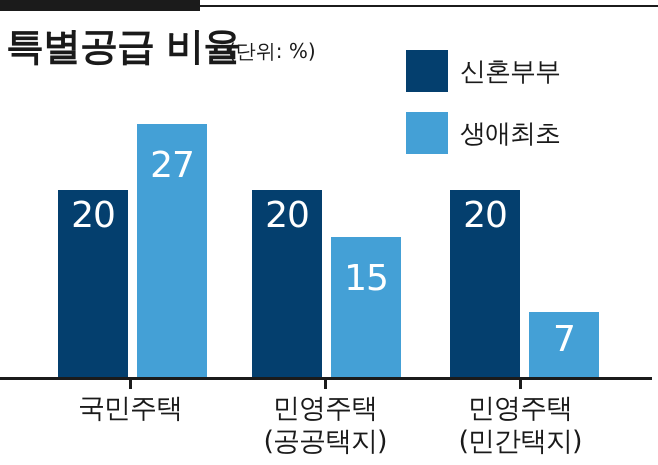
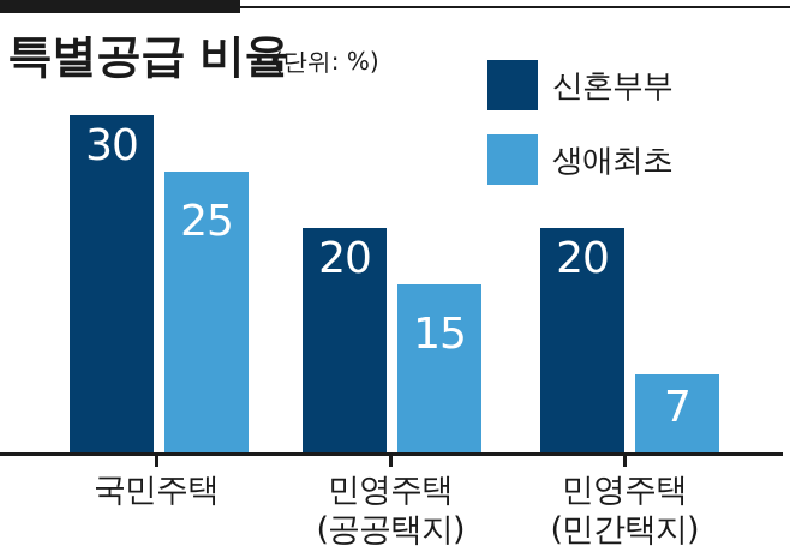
신혼부부/국민주택: 20 -> 30
생애최초/국민주택: 27 -> 25
